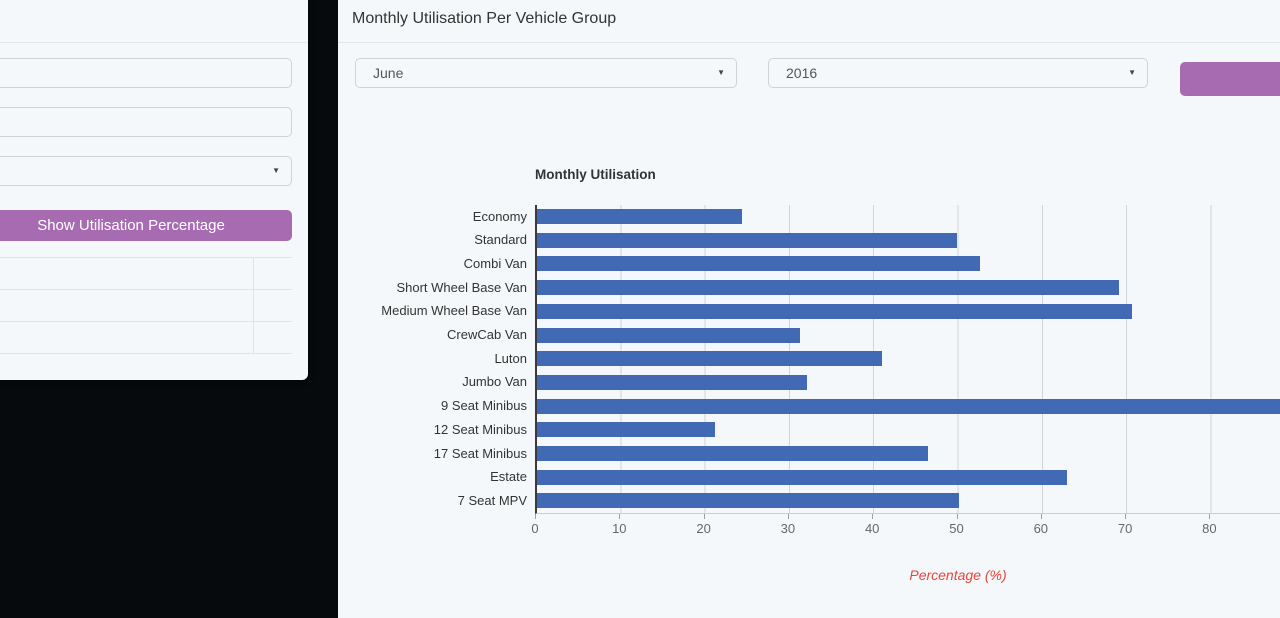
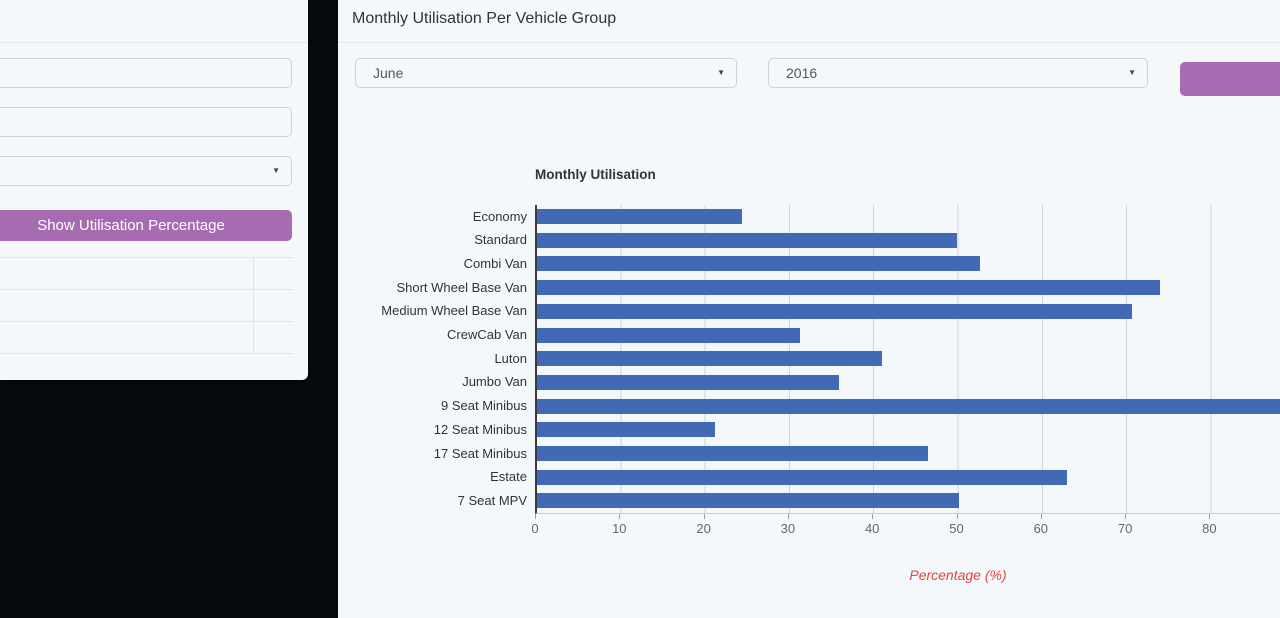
Short Wheel Base Van: 69 -> 74
Jumbo Van: 32 -> 36
